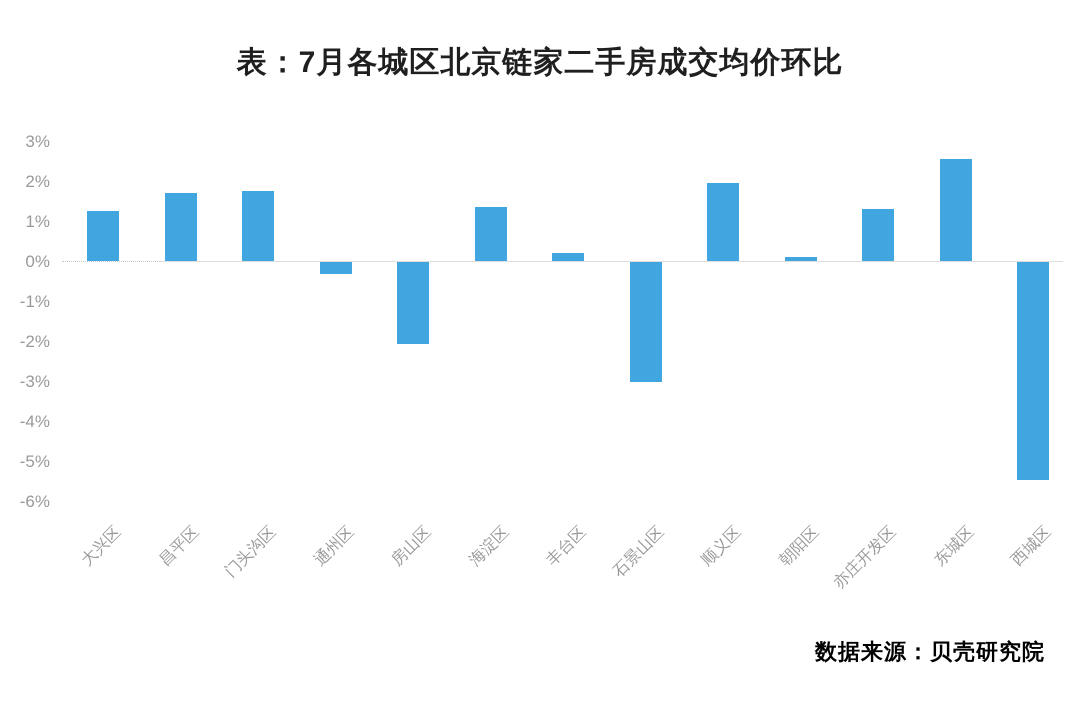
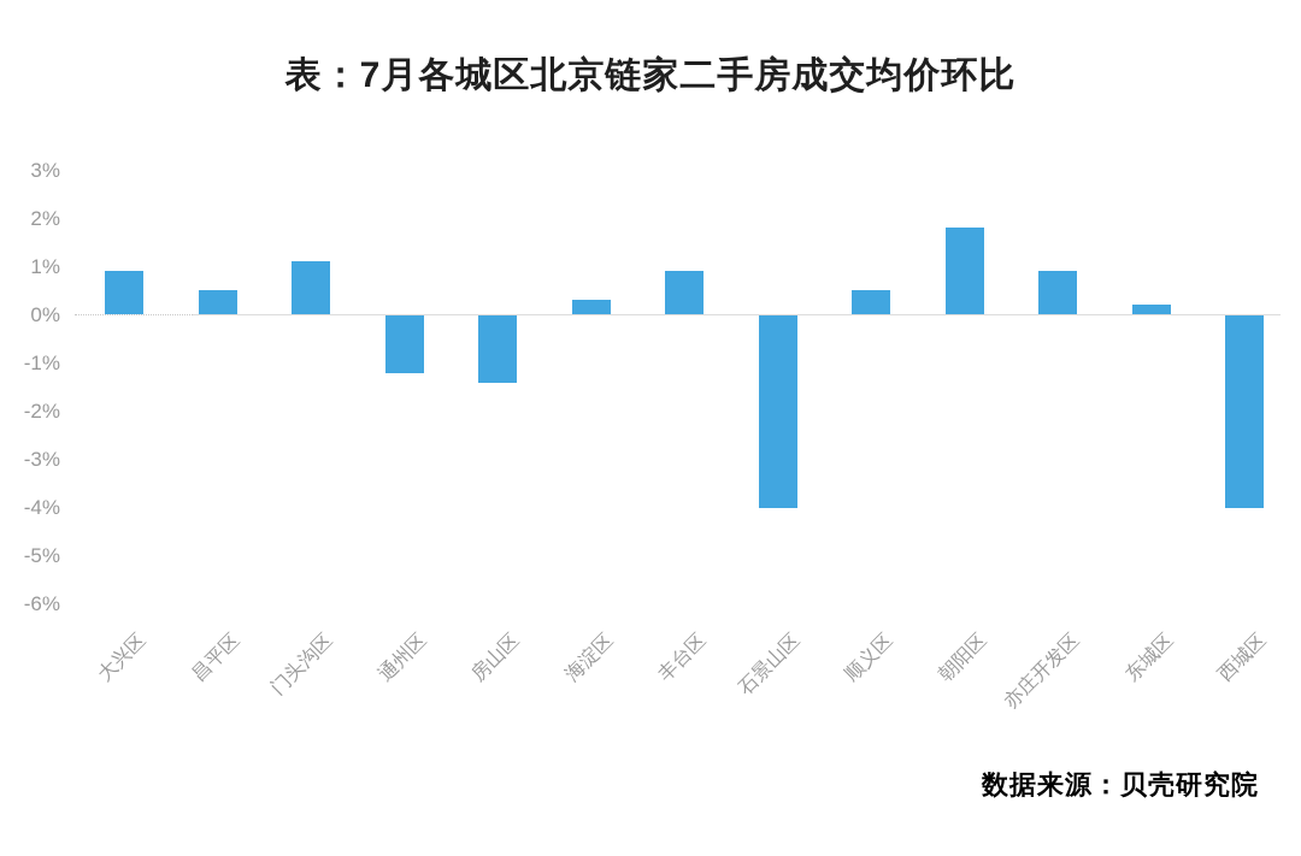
大兴区: 1.2% -> 0.9%
昌平区: 1.7% -> 0.5%
门头沟区: 1.8% -> 1.1%
通州区: -0.3% -> -1.2%
房山区: -2.0% -> -1.4%
海淀区: 1.4% -> 0.3%
丰台区: 0.2% -> 0.9%
石景山区: -3.0% -> -4.0%
顺义区: 1.9% -> 0.5%
朝阳区: 0.1% -> 1.8%
亦庄开发区: 1.3% -> 0.9%
东城区: 2.5% -> 0.2%
西城区: -5.5% -> -4.0%
